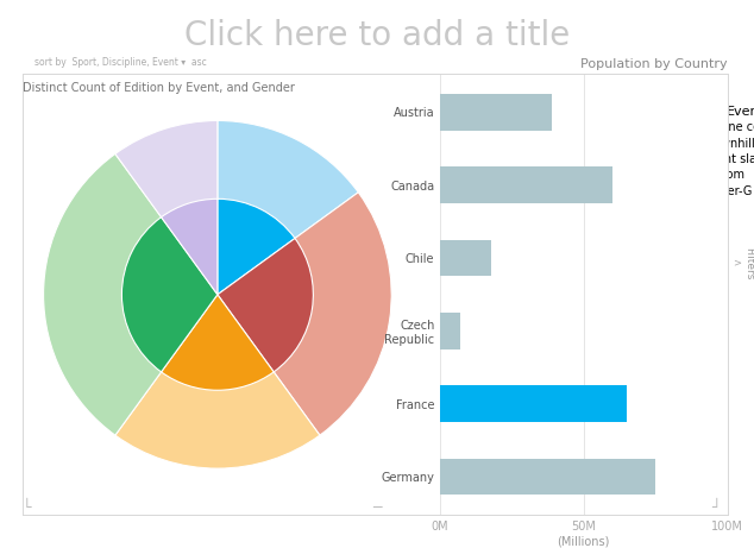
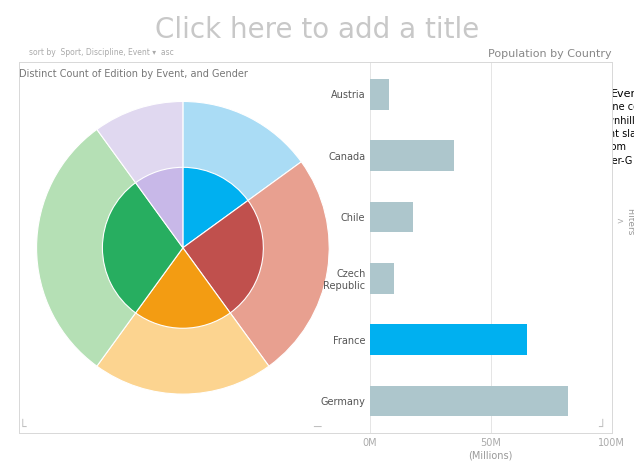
Austria: 39M -> 8M
Canada: 60M -> 35M
Czech Republic: 7M -> 10M
Germany: 75M -> 82M
